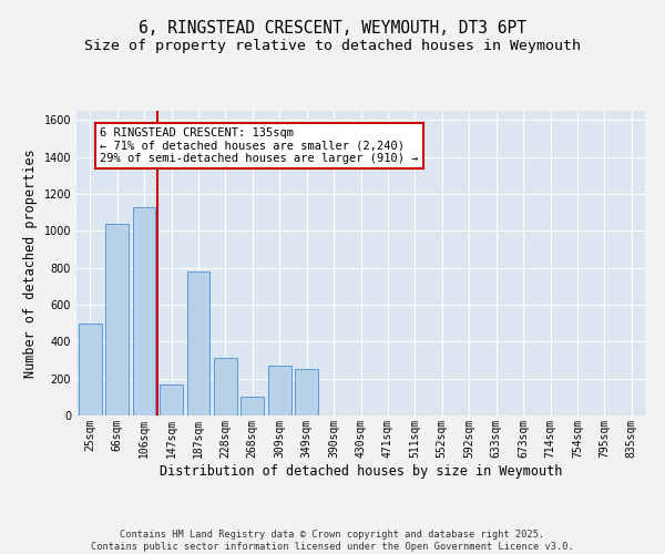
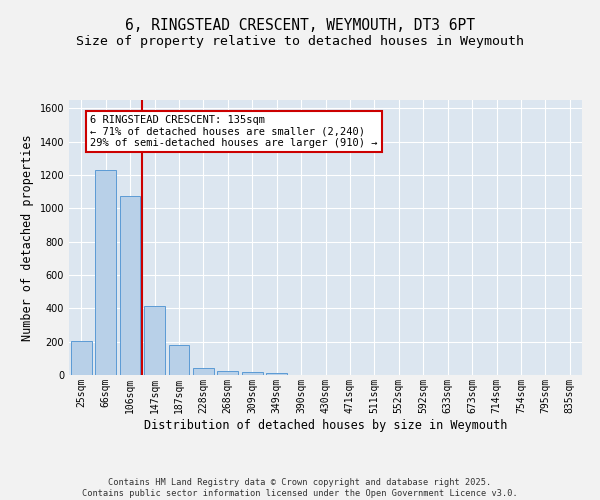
25sqm: 500 -> 200
66sqm: 1040 -> 1230
106sqm: 1130 -> 1080
147sqm: 170 -> 420
187sqm: 780 -> 180
228sqm: 310 -> 40
268sqm: 100 -> 20
309sqm: 270 -> 20
349sqm: 250 -> 10
